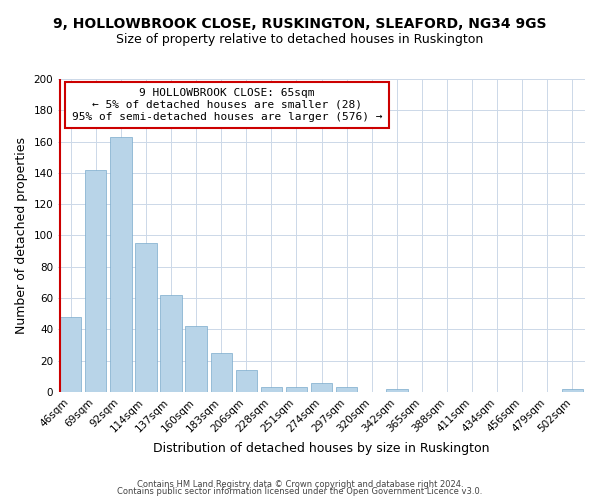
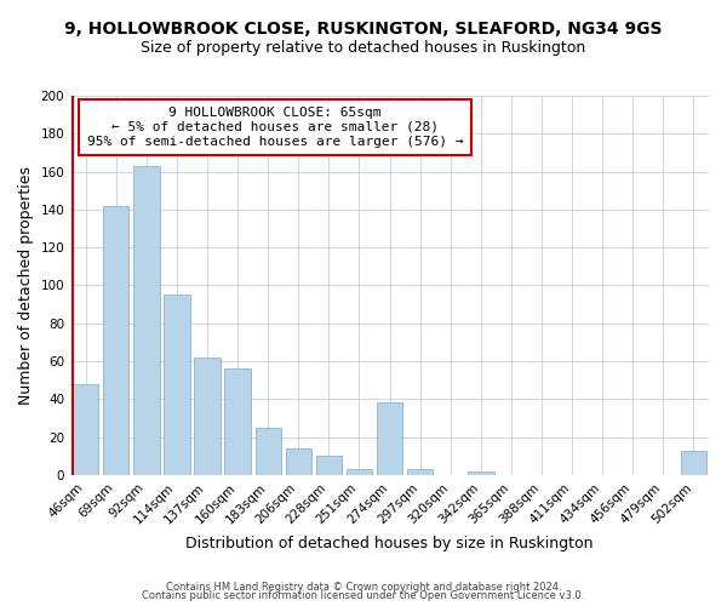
160sqm: 42 -> 56
228sqm: 3 -> 10
274sqm: 6 -> 38
502sqm: 2 -> 13
